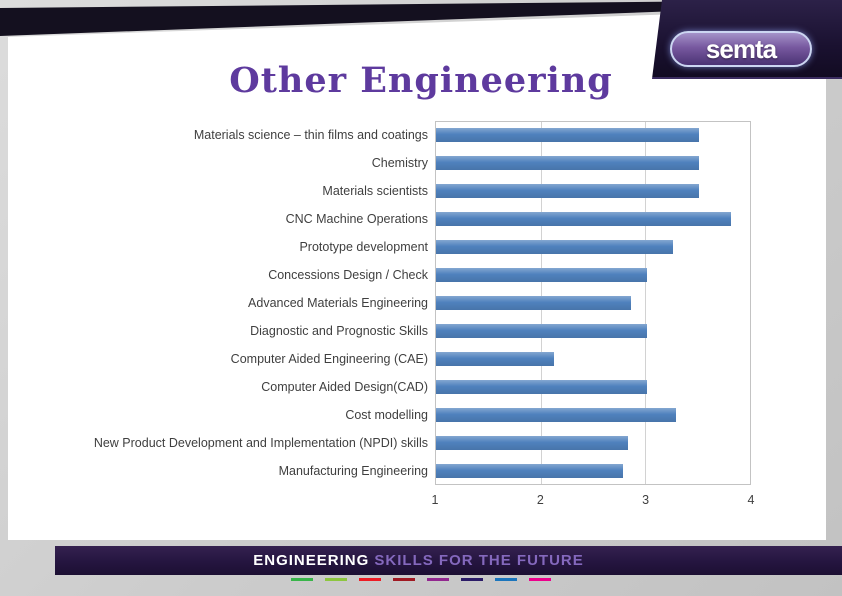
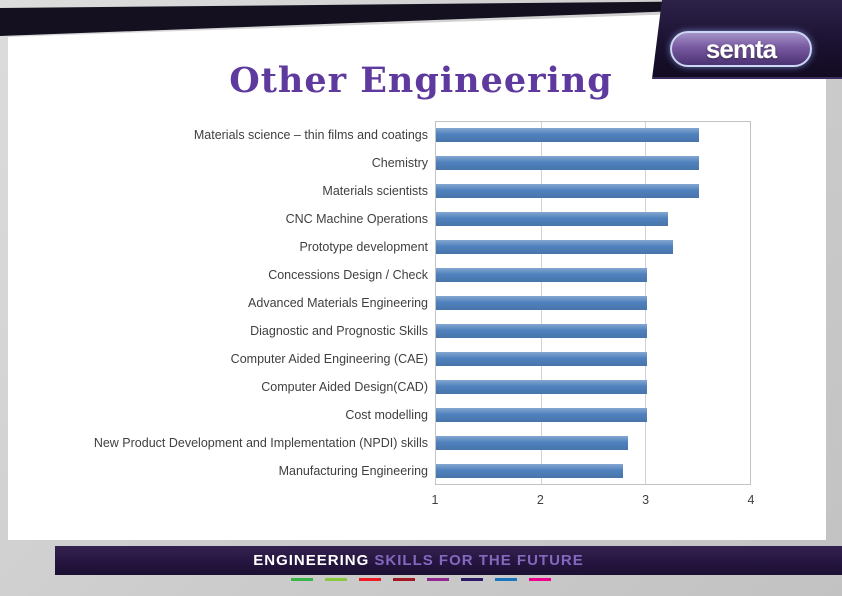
CNC Machine Operations: 3.80 -> 3.20
Advanced Materials Engineering: 2.85 -> 3.00
Computer Aided Engineering (CAE): 2.12 -> 3.00
Cost modelling: 3.28 -> 3.00
